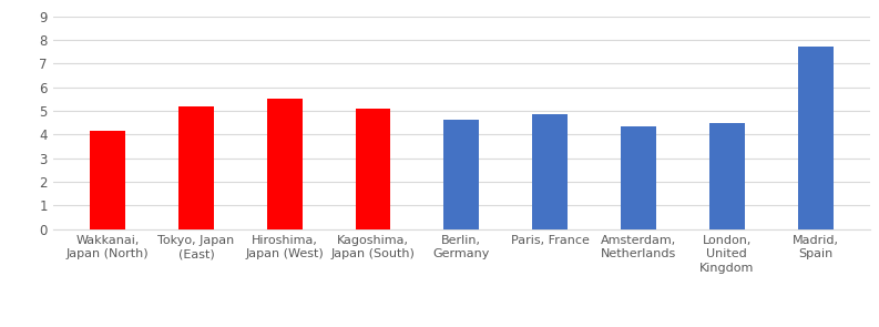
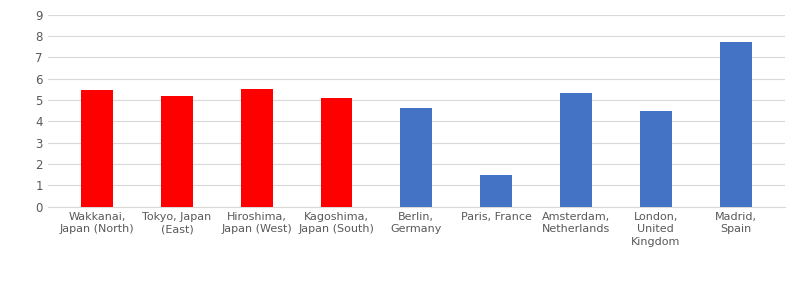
Wakkanai, Japan (North): 4.15 -> 5.45
Paris, France: 4.85 -> 1.50
Amsterdam, Netherlands: 4.35 -> 5.35
